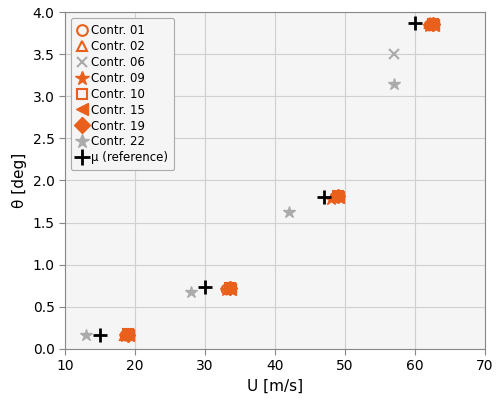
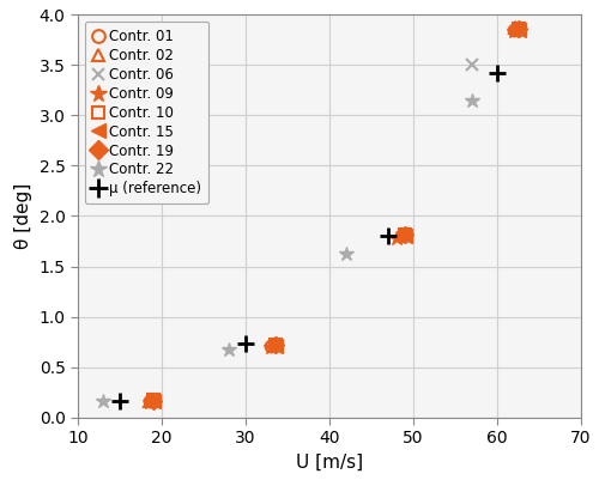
μ (reference)/60: 3.87 -> 3.42
